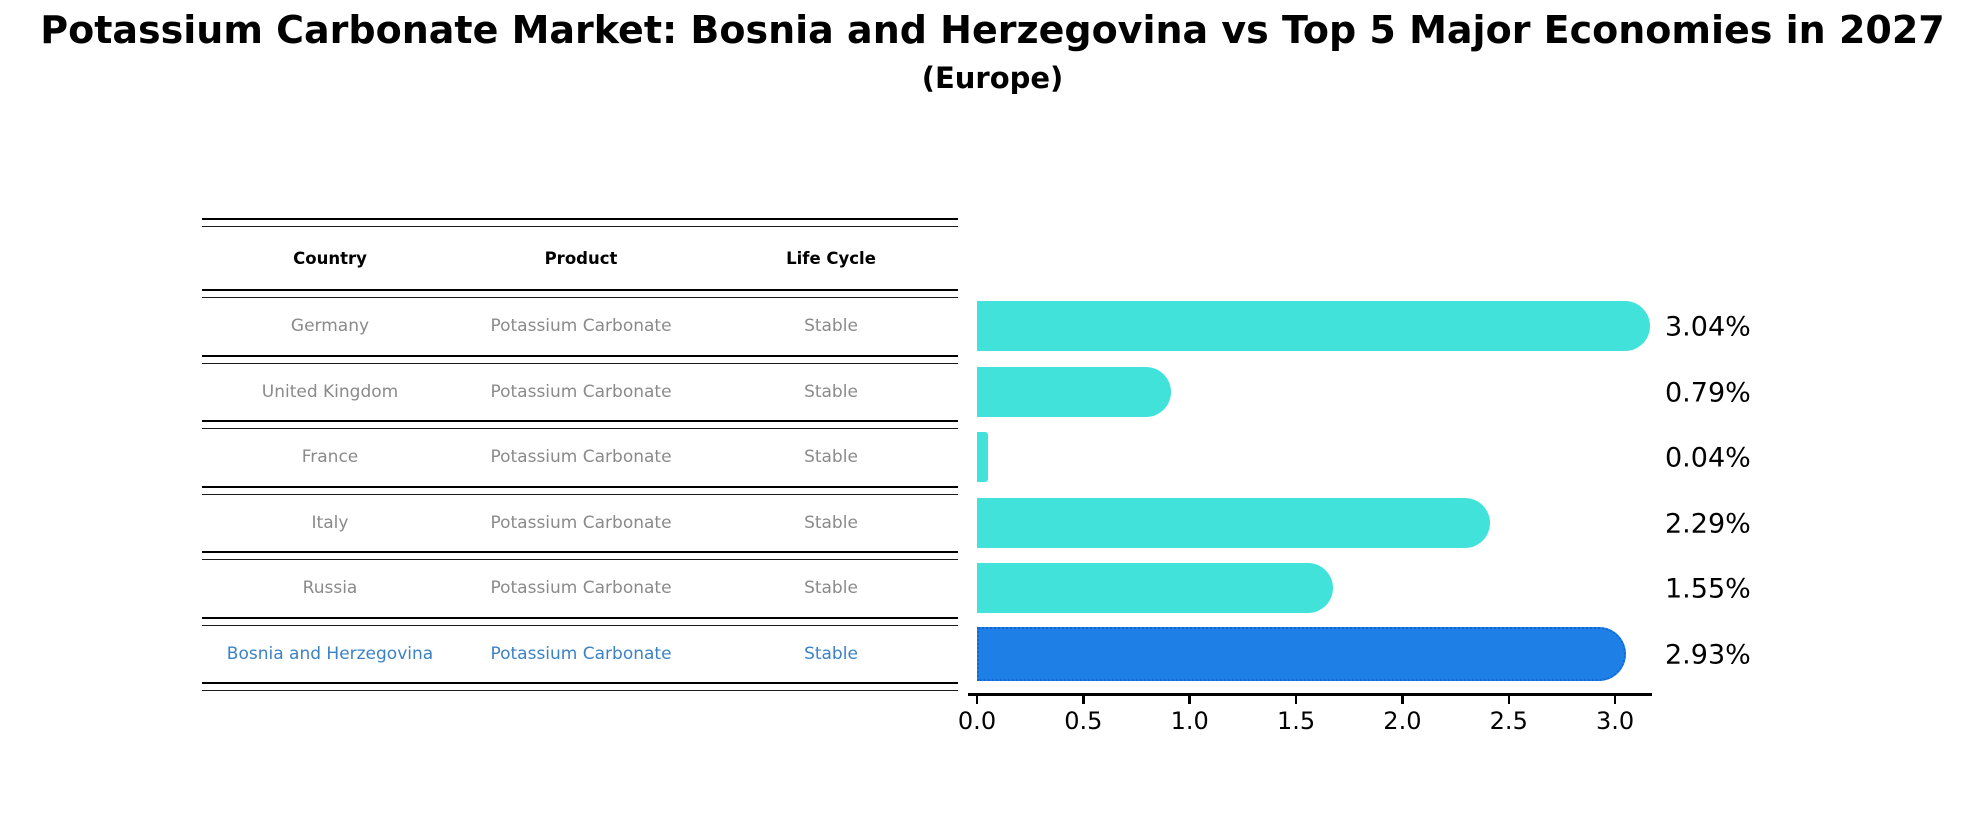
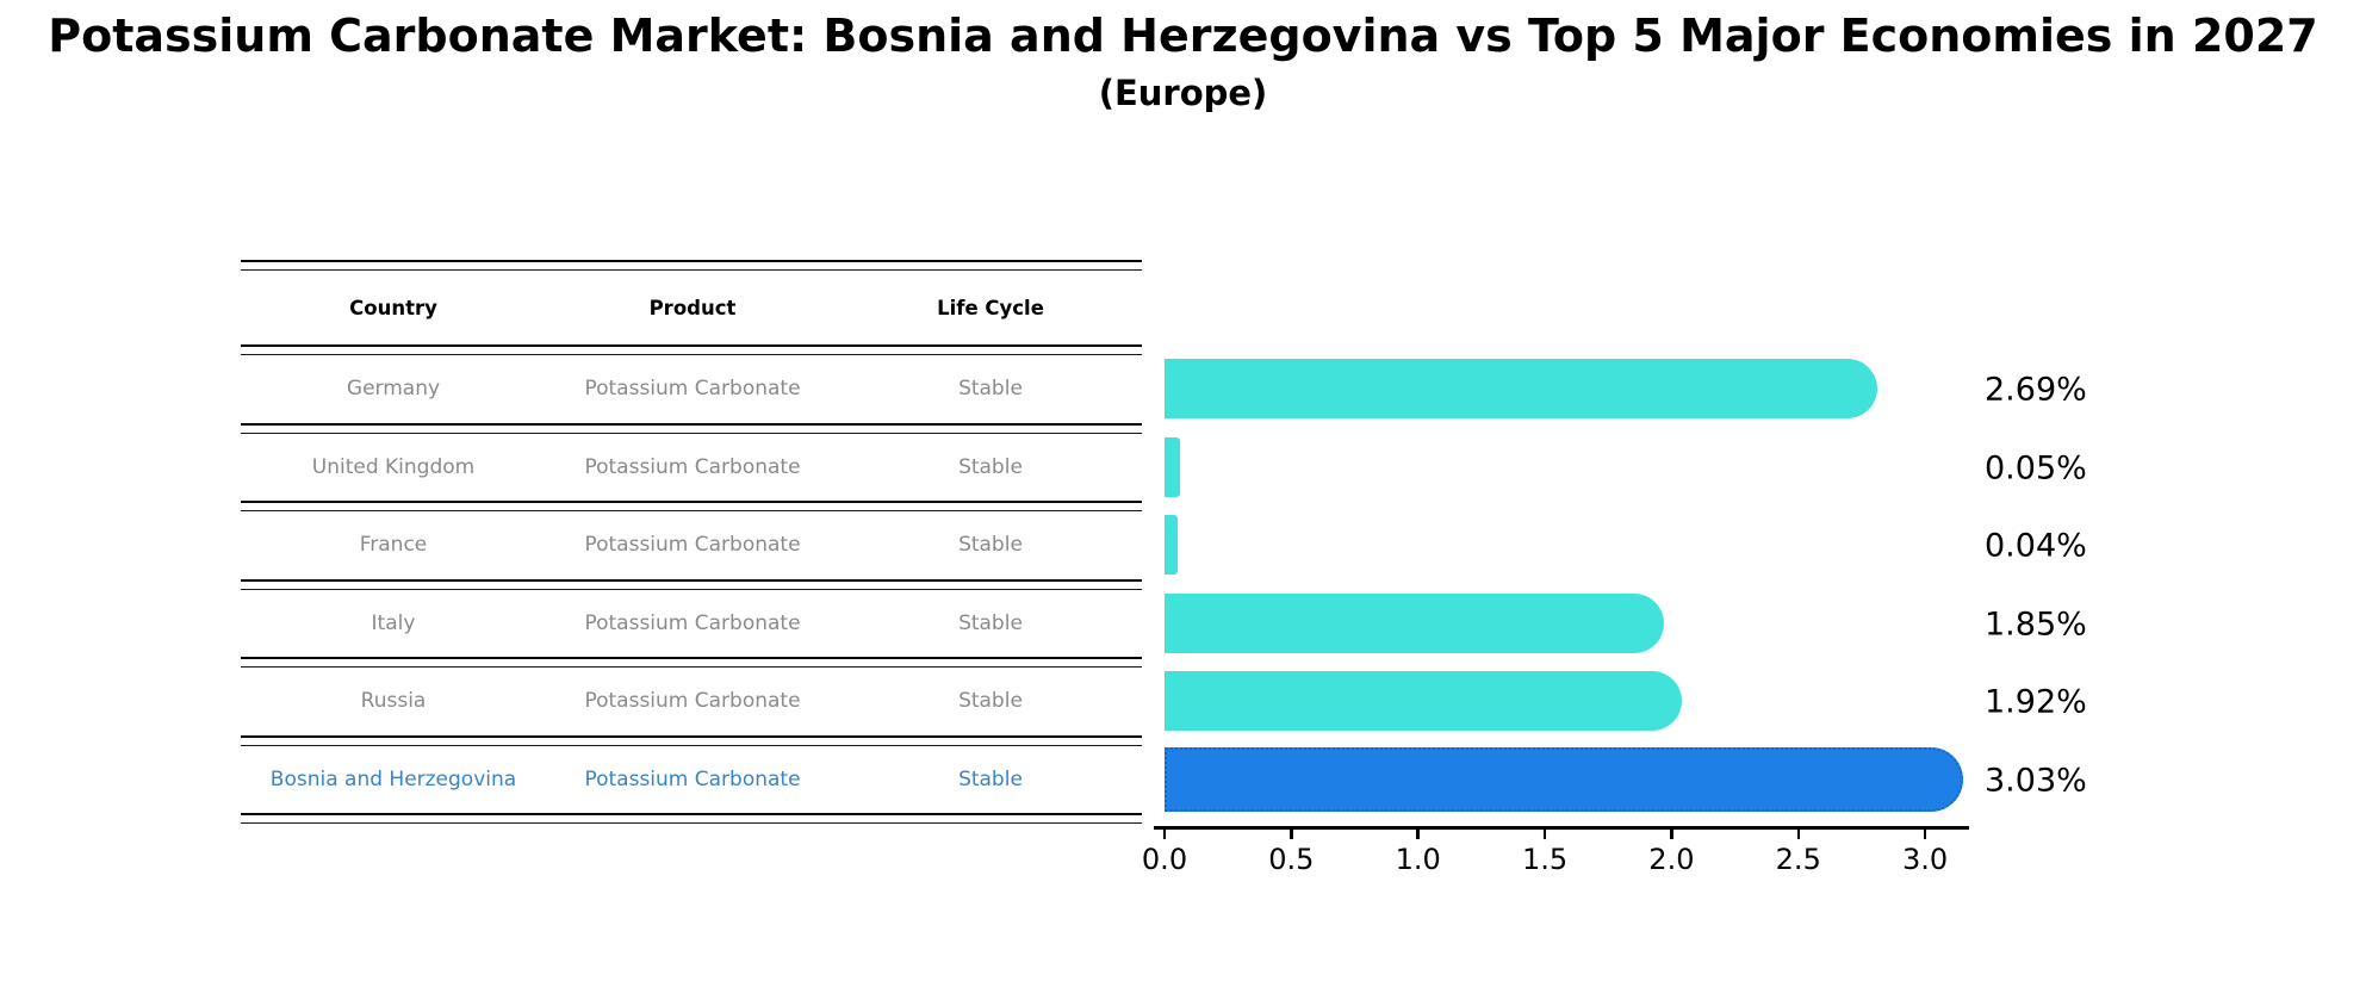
Germany: 3.04% -> 2.69%
United Kingdom: 0.79% -> 0.05%
Italy: 2.29% -> 1.85%
Russia: 1.55% -> 1.92%
Bosnia and Herzegovina: 2.93% -> 3.03%
